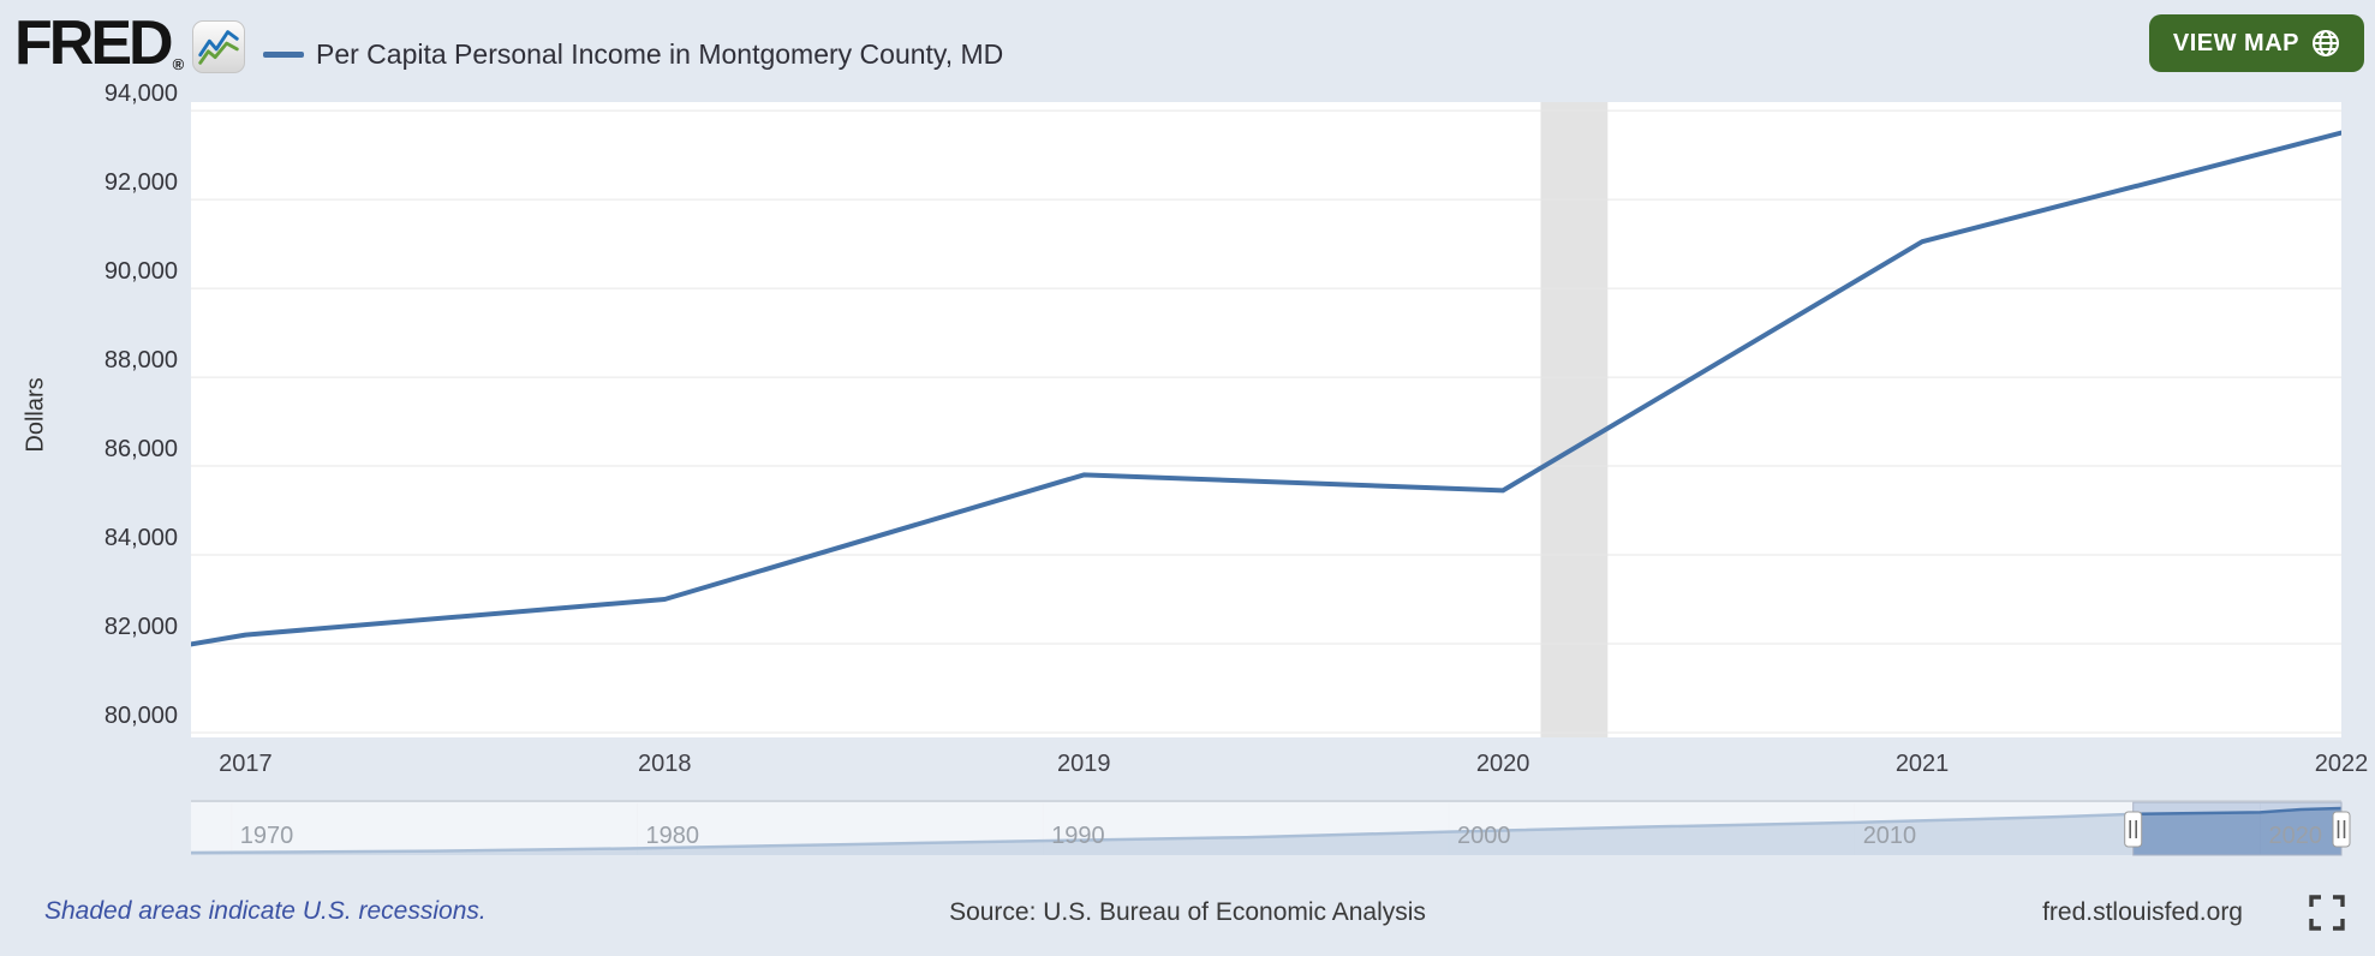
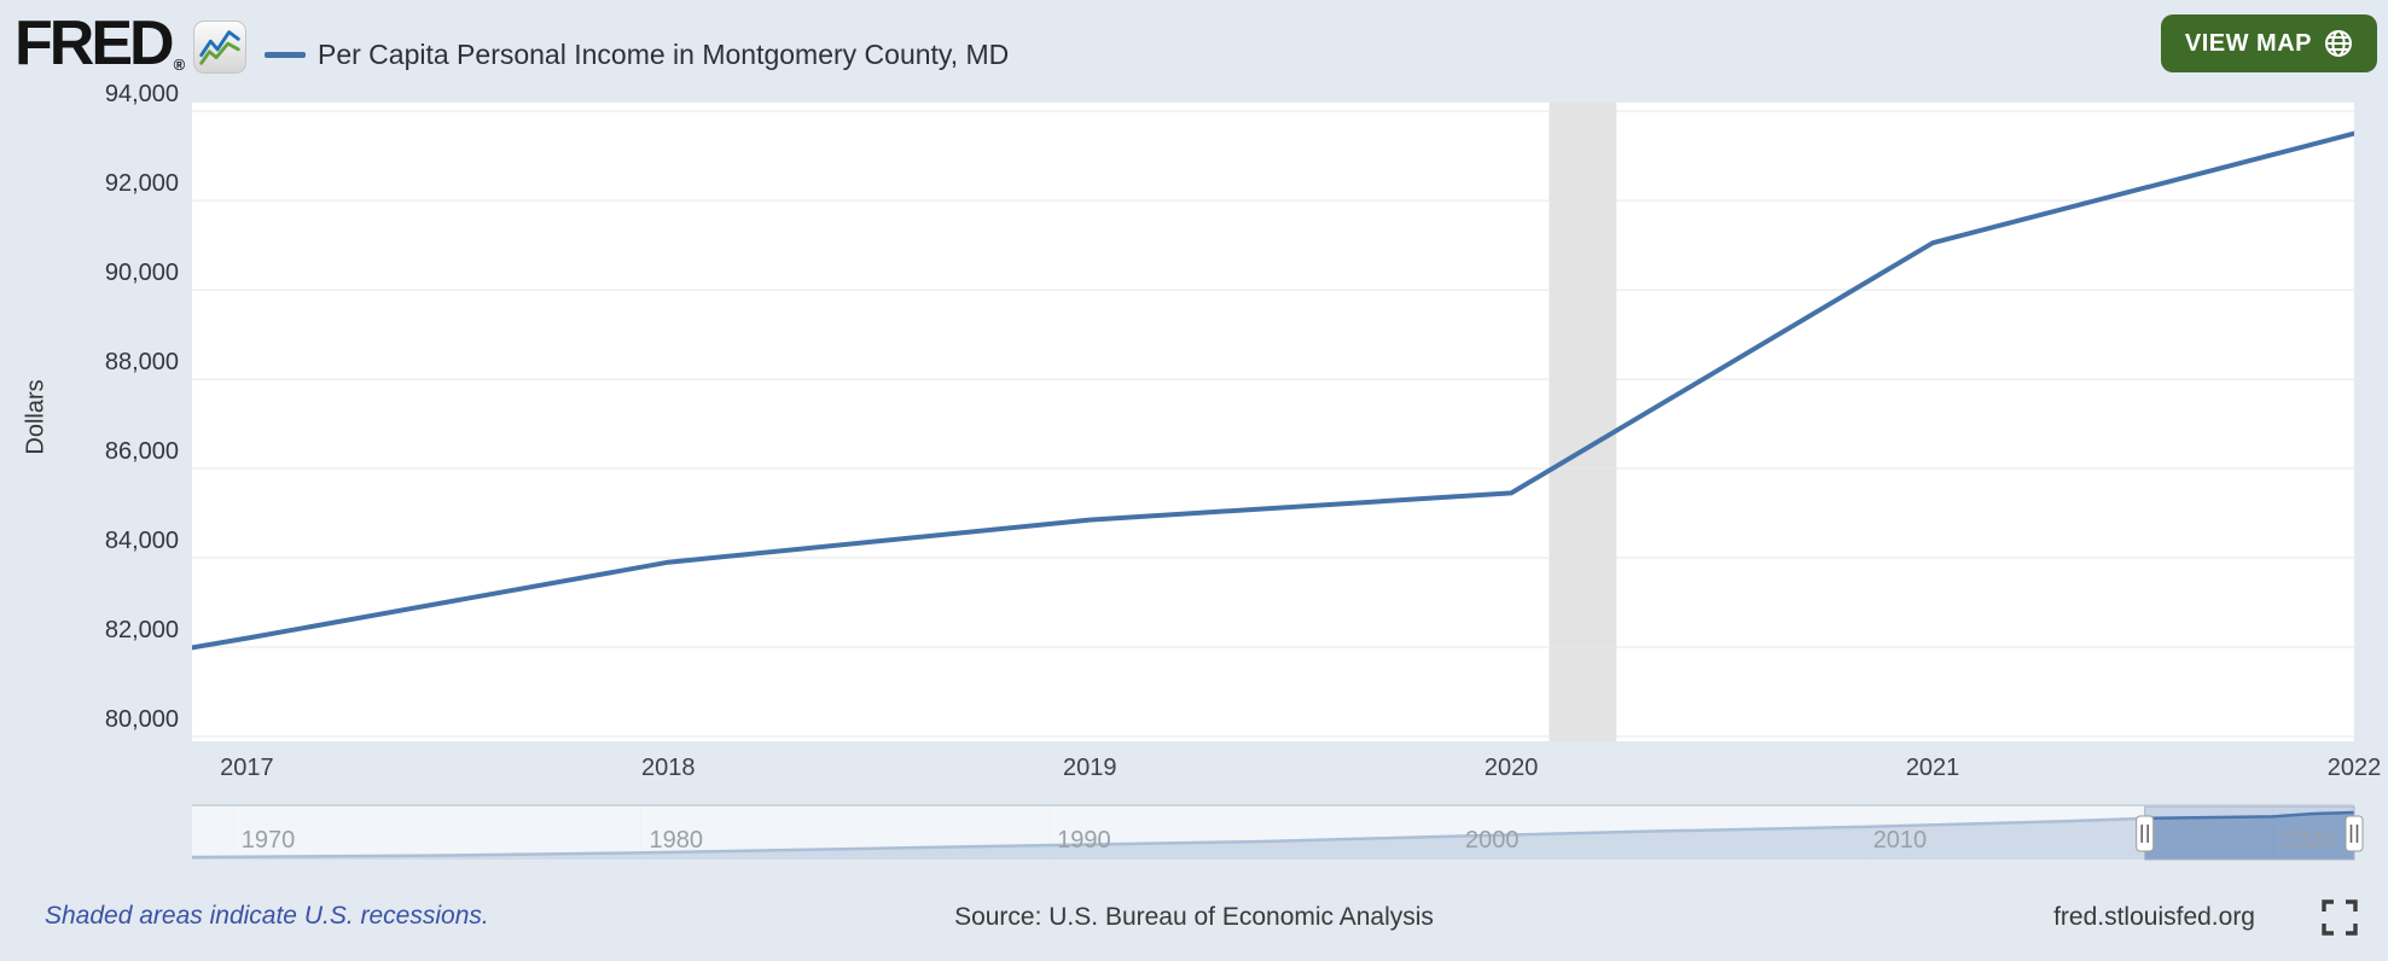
2018: 83000 -> 83900
2019: 85800 -> 84800
